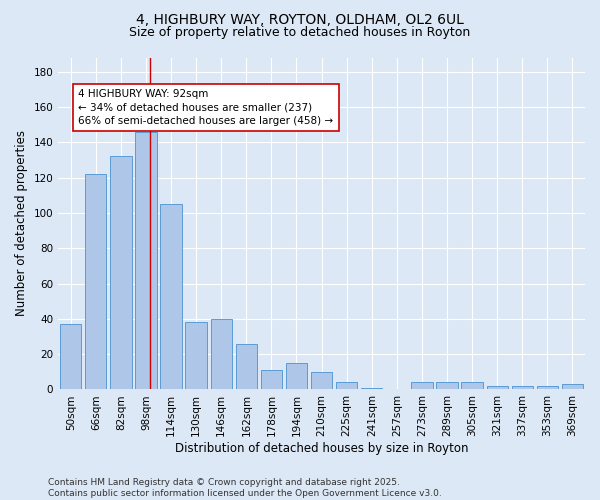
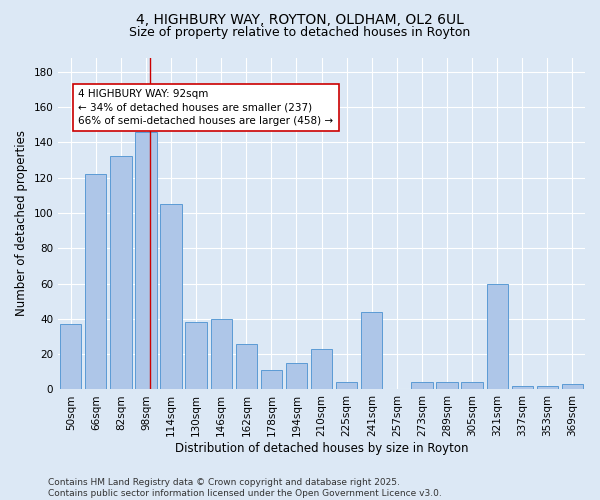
210sqm: 10 -> 23
241sqm: 1 -> 44
321sqm: 2 -> 60
